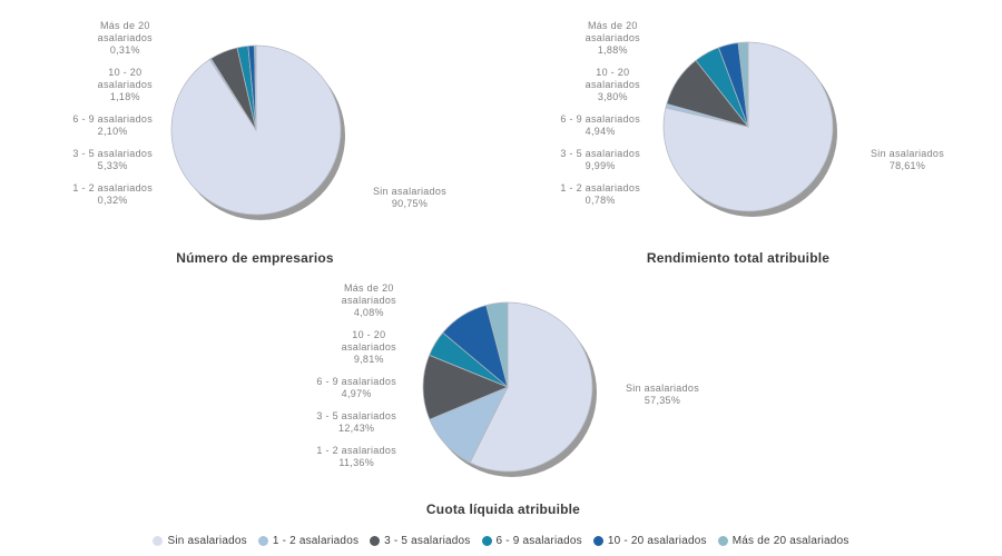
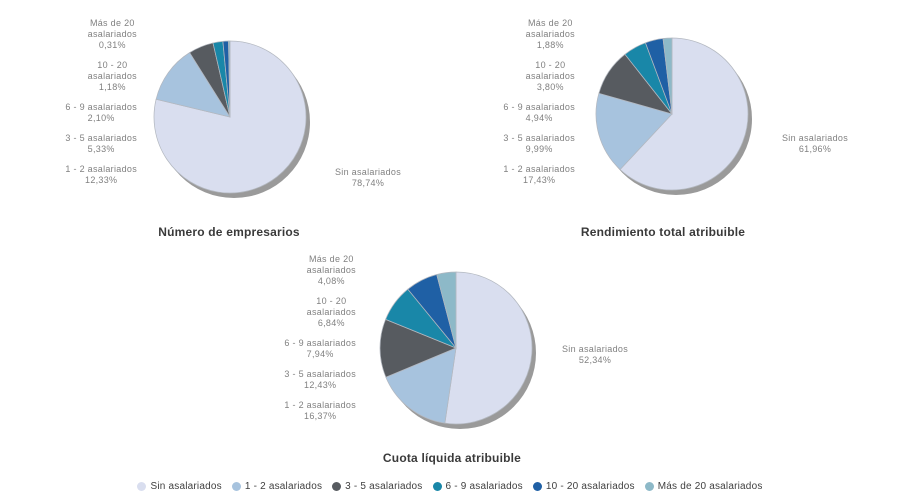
Número de empresarios/Sin asalariados: 90,75% -> 78,74%
Número de empresarios/1 - 2 asalariados: 0,32% -> 12,33%
Rendimiento total atribuible/Sin asalariados: 78,61% -> 61,96%
Rendimiento total atribuible/1 - 2 asalariados: 0,78% -> 17,43%
Cuota líquida atribuible/Sin asalariados: 57,35% -> 52,34%
Cuota líquida atribuible/1 - 2 asalariados: 11,36% -> 16,37%
Cuota líquida atribuible/6 - 9 asalariados: 4,97% -> 7,94%
Cuota líquida atribuible/10 - 20 asalariados: 9,81% -> 6,84%
